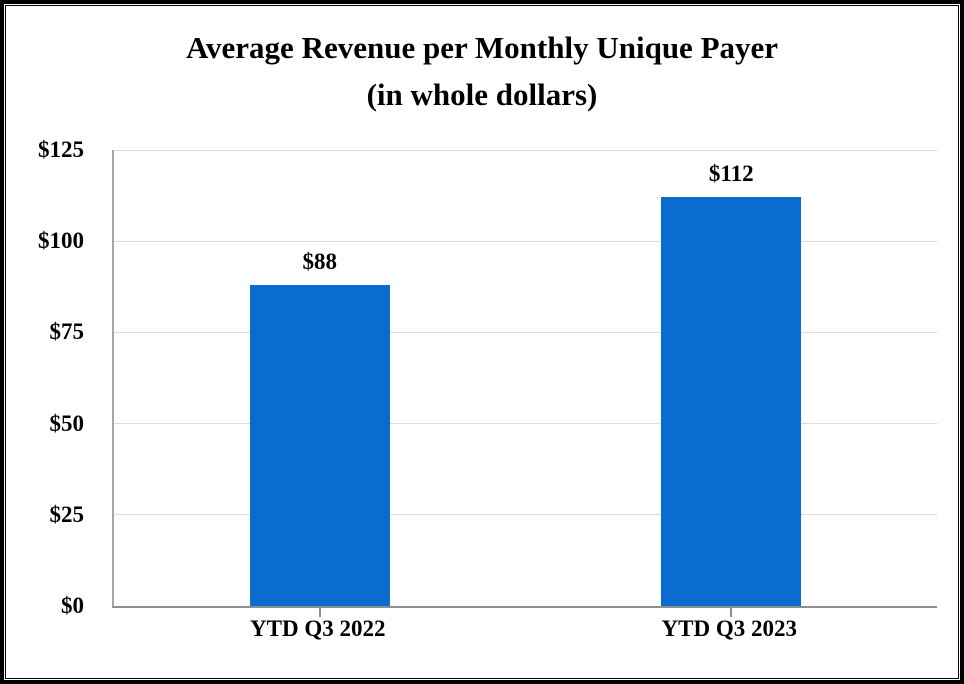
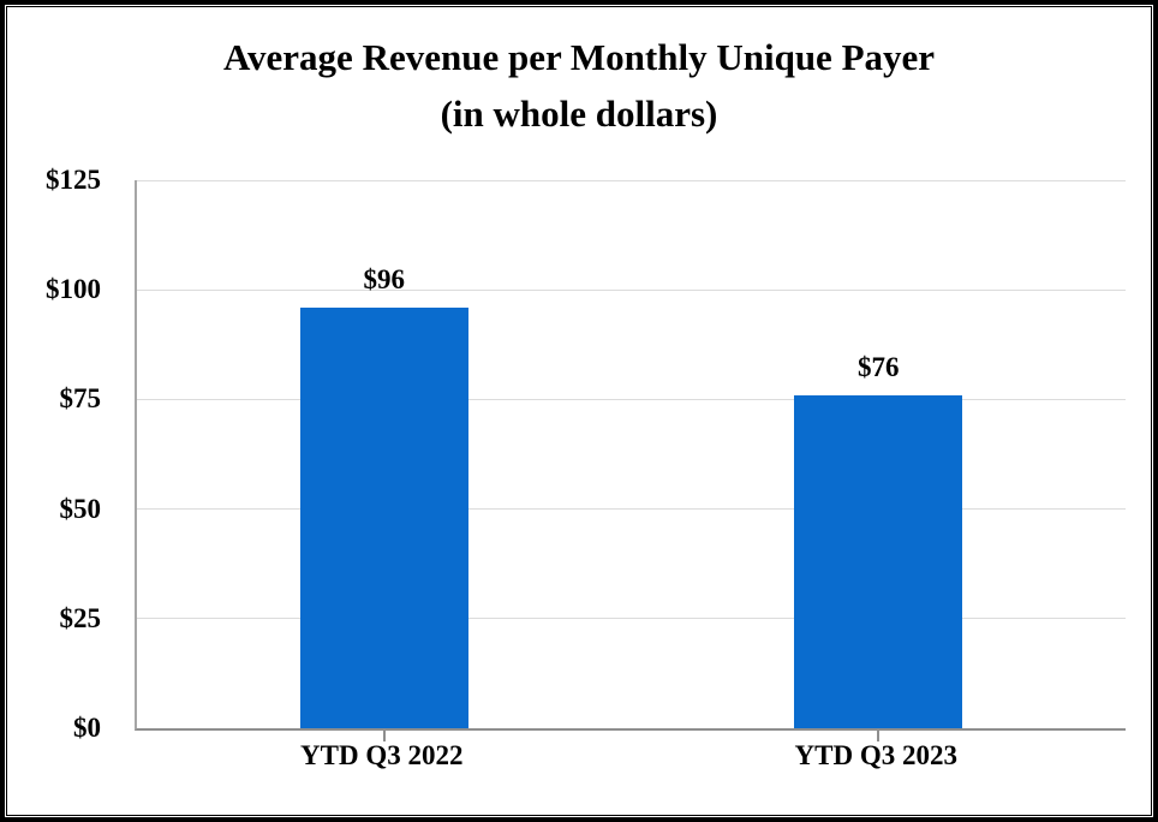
YTD Q3 2022: $88 -> $96
YTD Q3 2023: $112 -> $76
